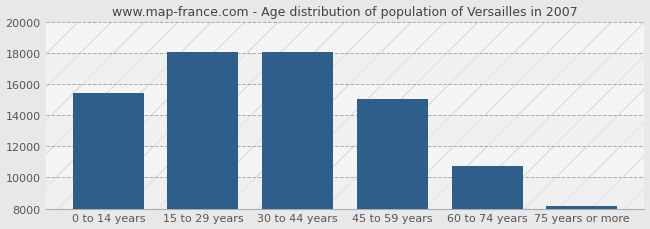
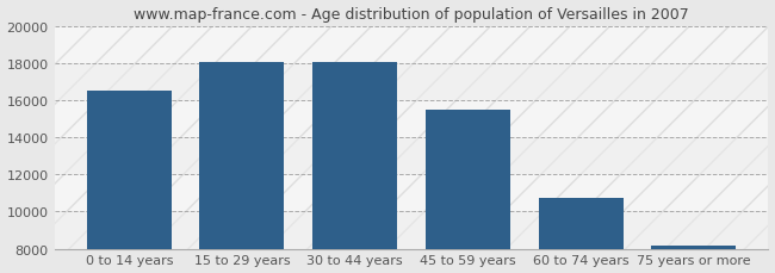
0 to 14 years: 15400 -> 16500
45 to 59 years: 15000 -> 15500
